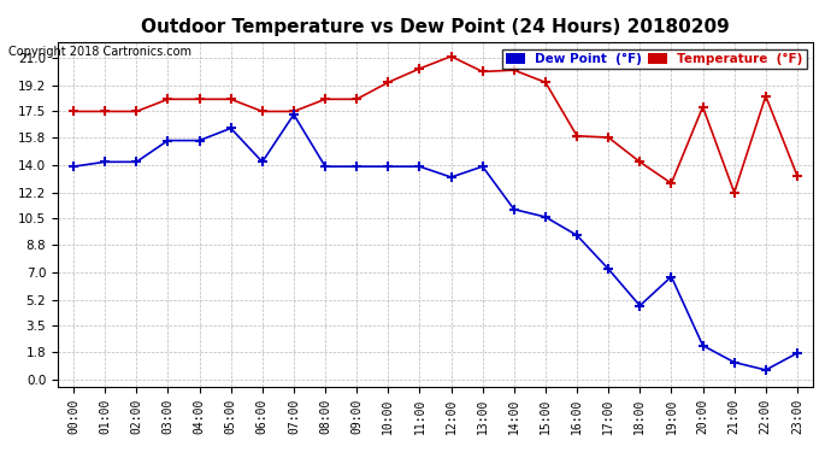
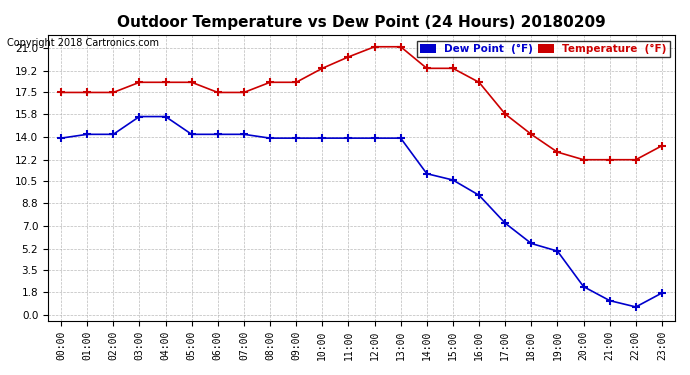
Dew Point (°F)/05:00: 16.4 -> 14.2
Dew Point (°F)/07:00: 17.3 -> 14.2
Dew Point (°F)/12:00: 13.2 -> 13.9
Temperature (°F)/13:00: 20.1 -> 21.1
Temperature (°F)/14:00: 20.2 -> 19.4
Temperature (°F)/16:00: 15.9 -> 18.3
Dew Point (°F)/18:00: 4.8 -> 5.6
Dew Point (°F)/19:00: 6.7 -> 5.0
Temperature (°F)/20:00: 17.8 -> 12.2
Temperature (°F)/22:00: 18.5 -> 12.2
